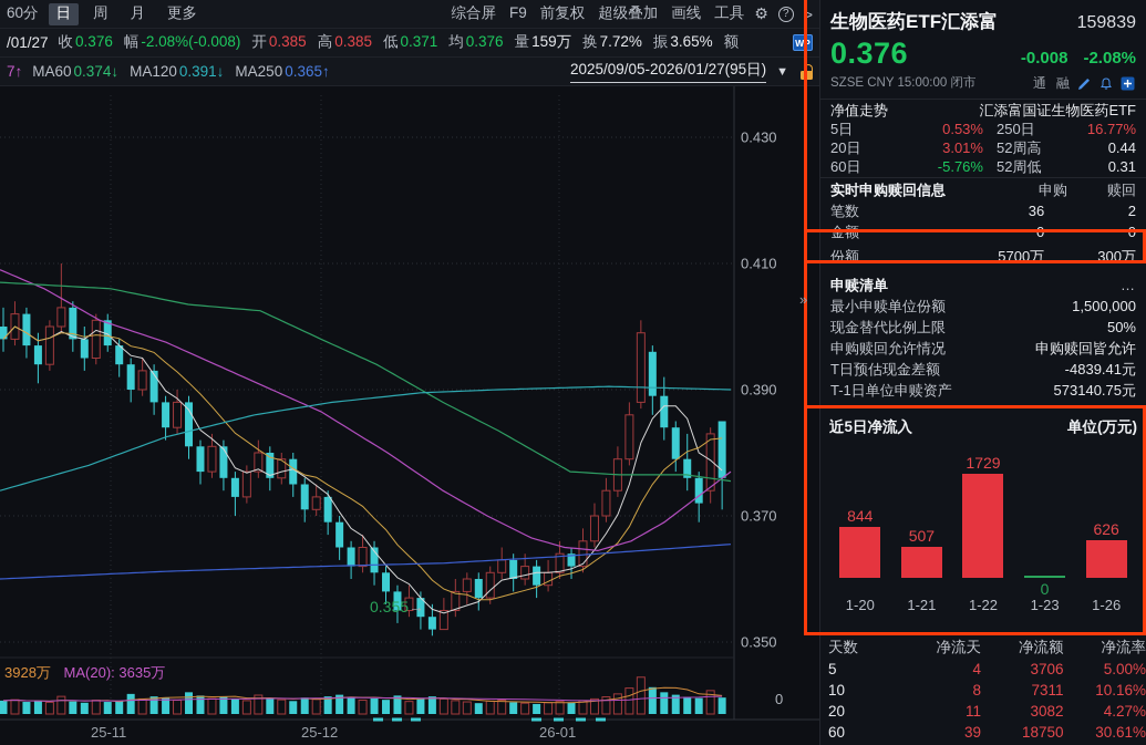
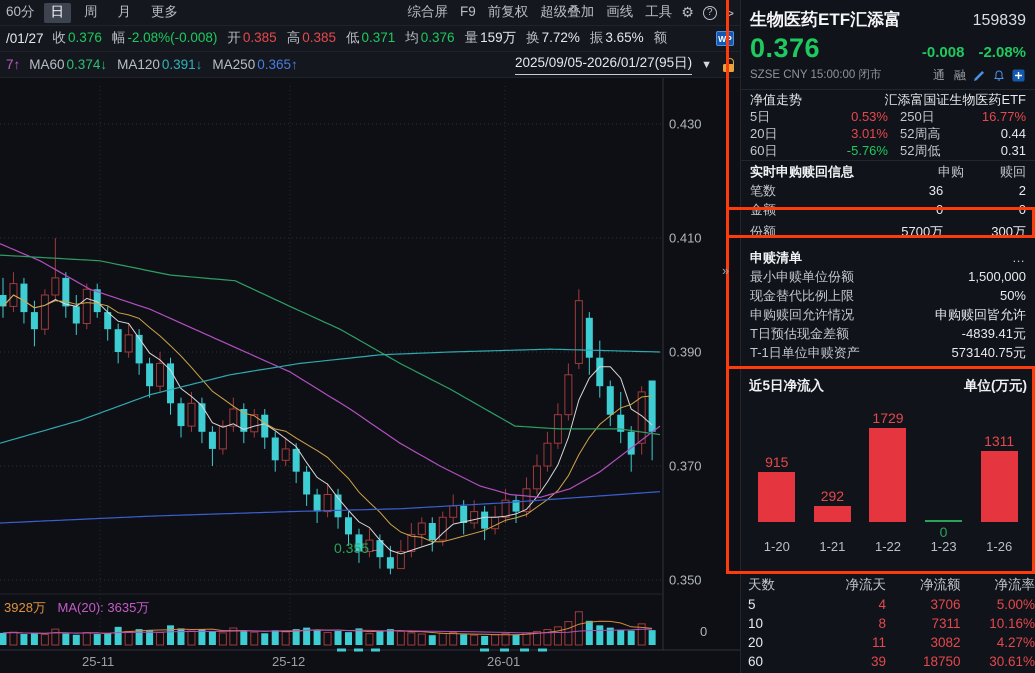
近5日净流入/1-20: 844 -> 915
近5日净流入/1-21: 507 -> 292
近5日净流入/1-26: 626 -> 1311
